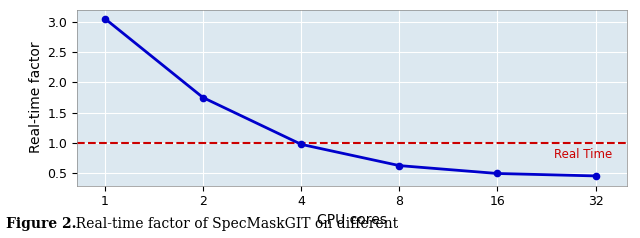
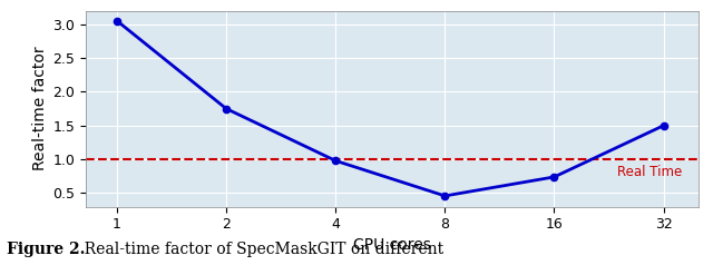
8: 0.63 -> 0.46
16: 0.50 -> 0.74
32: 0.46 -> 1.50
